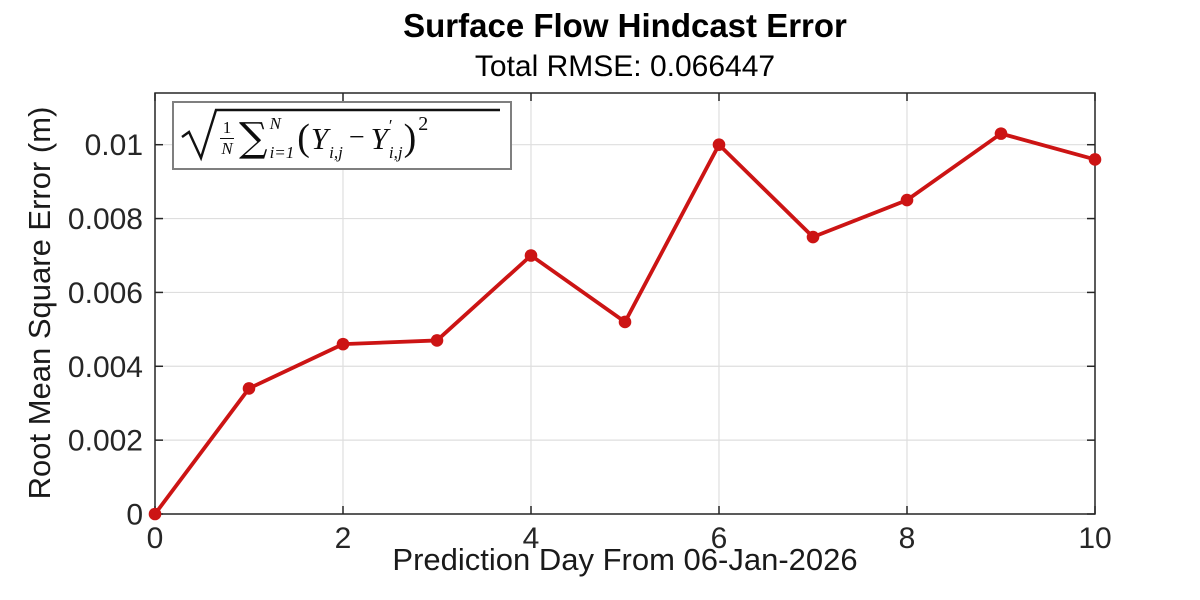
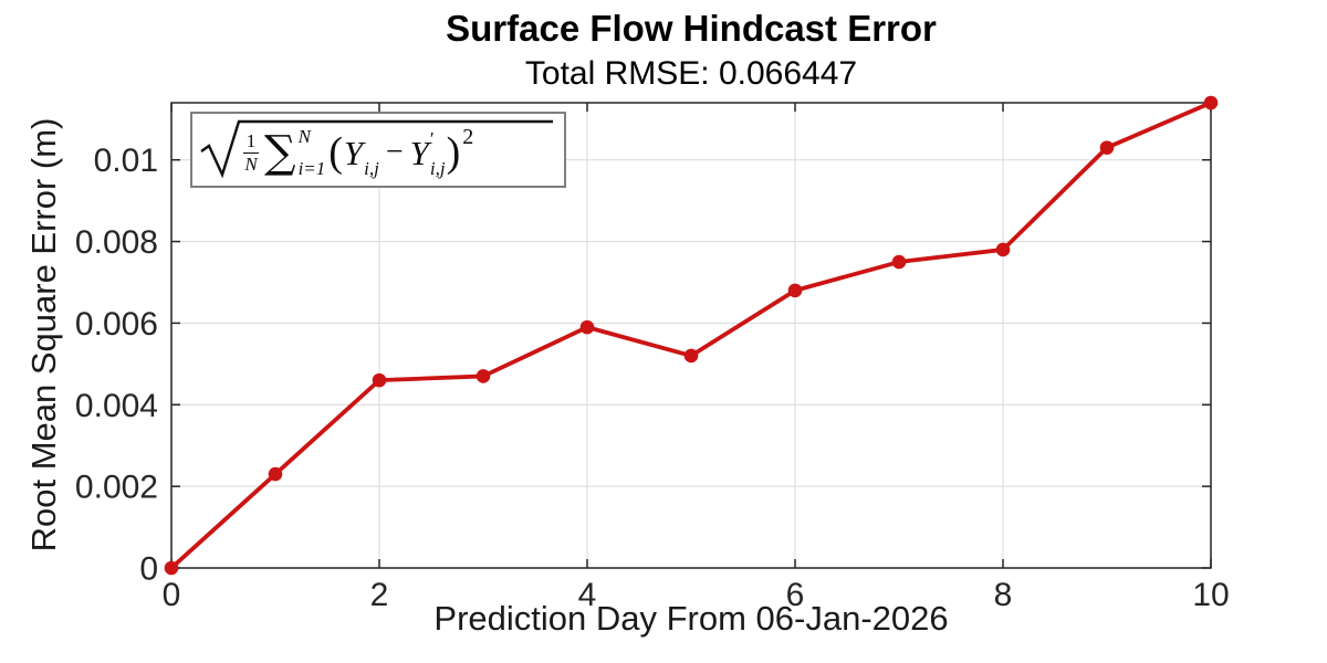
1: 0.0034 -> 0.0023
4: 0.0070 -> 0.0059
6: 0.0100 -> 0.0068
8: 0.0085 -> 0.0078
10: 0.0096 -> 0.0114
